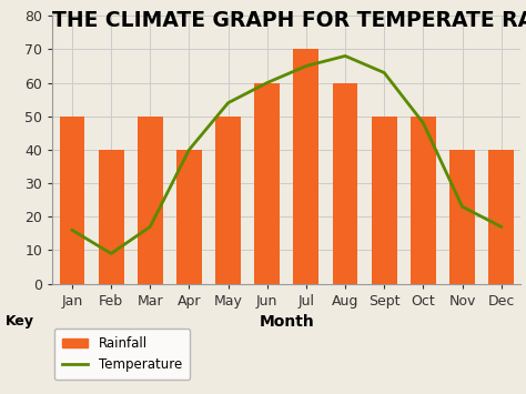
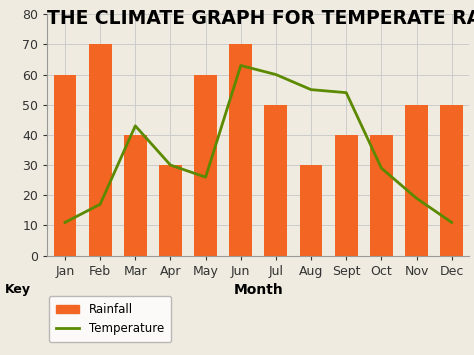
Rainfall/Jan: 50 -> 60
Temperature/Jan: 16 -> 11
Rainfall/Feb: 40 -> 70
Temperature/Feb: 9 -> 17
Rainfall/Mar: 50 -> 40
Temperature/Mar: 17 -> 43
Rainfall/Apr: 40 -> 30
Temperature/Apr: 40 -> 30
Rainfall/May: 50 -> 60
Temperature/May: 54 -> 26
Rainfall/Jun: 60 -> 70
Temperature/Jun: 60 -> 63
Rainfall/Jul: 70 -> 50
Temperature/Jul: 65 -> 60
Rainfall/Aug: 60 -> 30
Temperature/Aug: 68 -> 55
Rainfall/Sept: 50 -> 40
Temperature/Sept: 63 -> 54
Rainfall/Oct: 50 -> 40
Temperature/Oct: 48 -> 29
Rainfall/Nov: 40 -> 50
Temperature/Nov: 23 -> 19
Rainfall/Dec: 40 -> 50
Temperature/Dec: 17 -> 11
